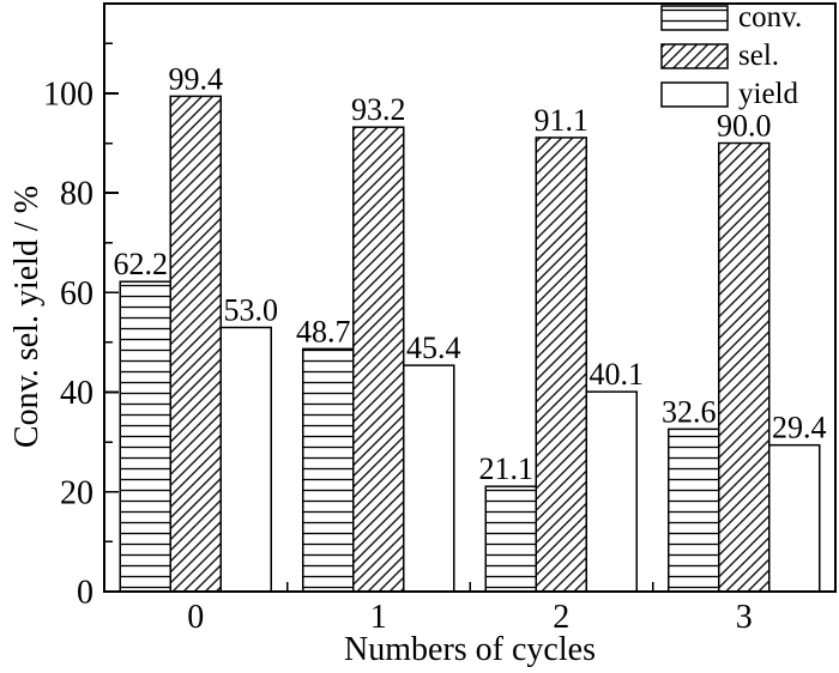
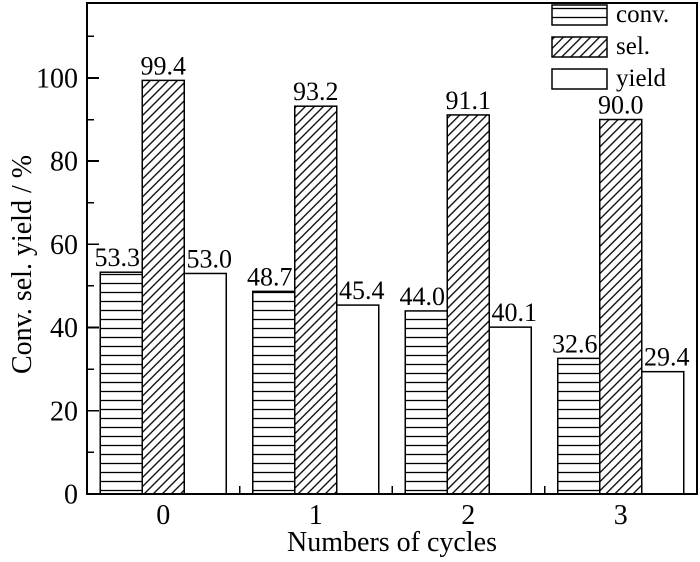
conv./0: 62.2 -> 53.3
conv./2: 21.1 -> 44.0
